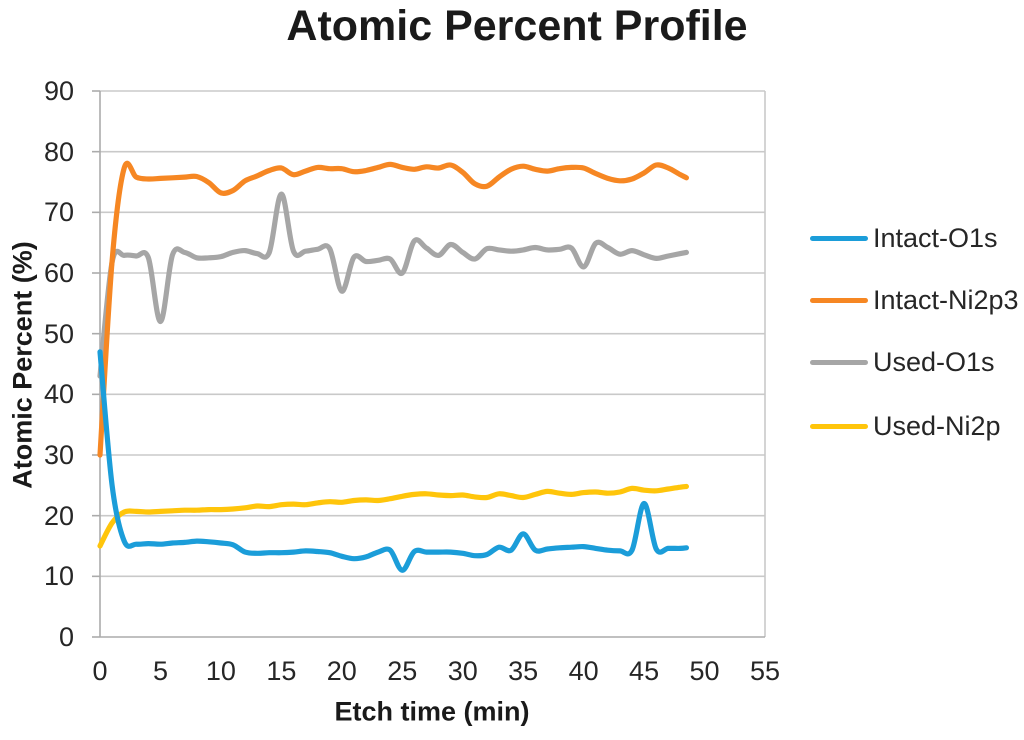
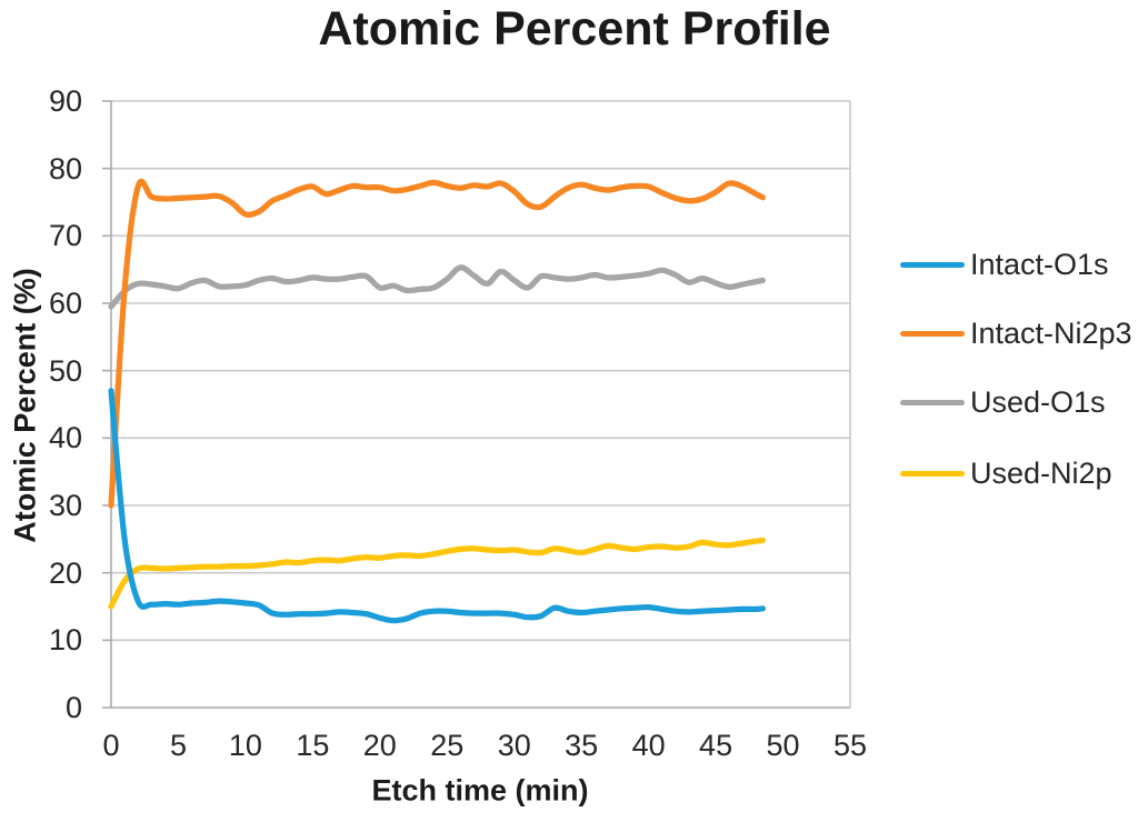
Used-O1s/0: 43 -> 60
Used-O1s/5: 52 -> 62
Used-O1s/15: 73 -> 64
Used-O1s/20: 57 -> 62
Intact-O1s/25: 11 -> 14
Used-O1s/25: 60 -> 64
Intact-O1s/35: 17 -> 14
Used-O1s/40: 61 -> 64
Intact-O1s/45: 22 -> 14
